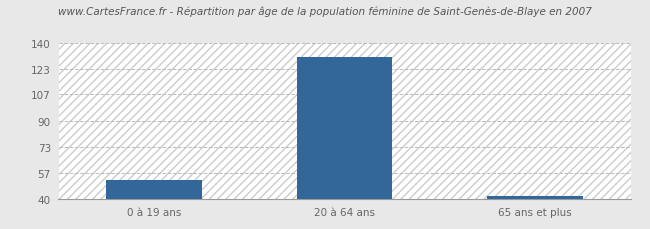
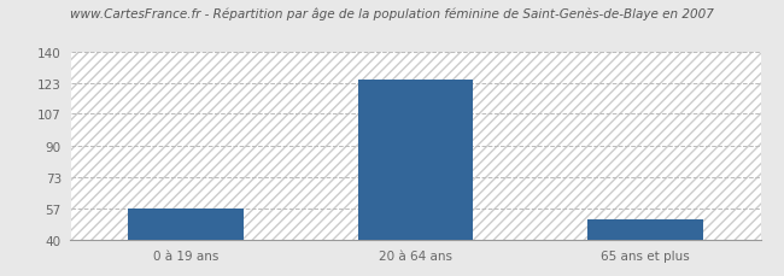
0 à 19 ans: 52 -> 57
20 à 64 ans: 131 -> 125
65 ans et plus: 42 -> 51
